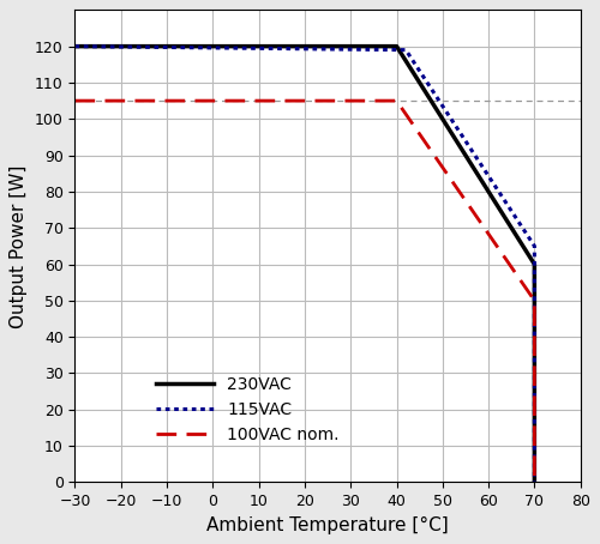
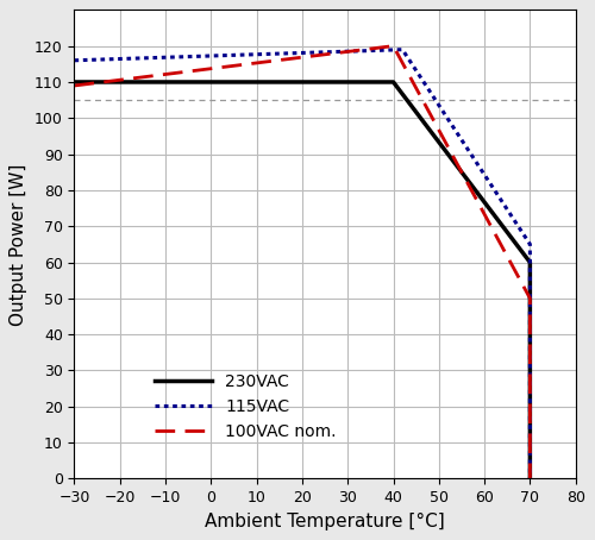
230VAC/−30: 120 -> 110
115VAC/−30: 120 -> 116
100VAC nom./−30: 105 -> 109
230VAC/40: 120 -> 110
100VAC nom./40: 105 -> 120
